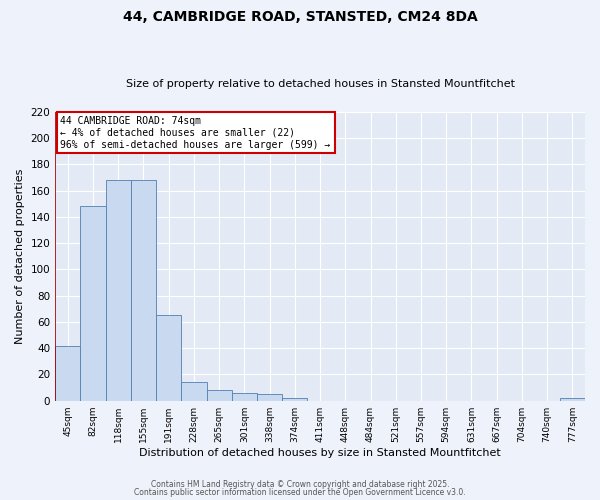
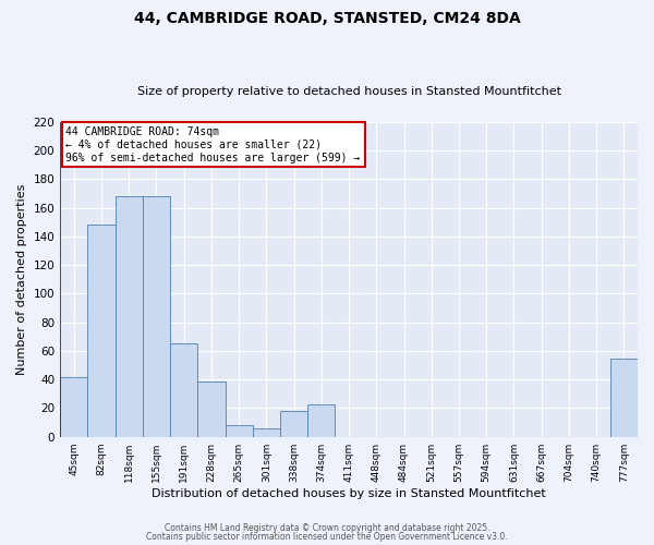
228sqm: 14 -> 39
338sqm: 5 -> 18
374sqm: 2 -> 23
777sqm: 2 -> 55
